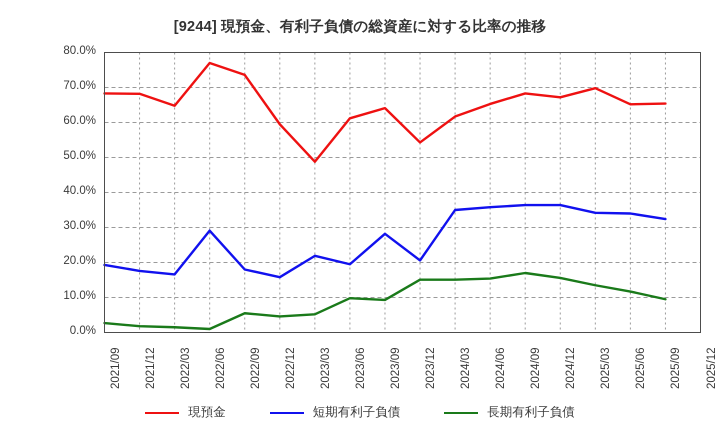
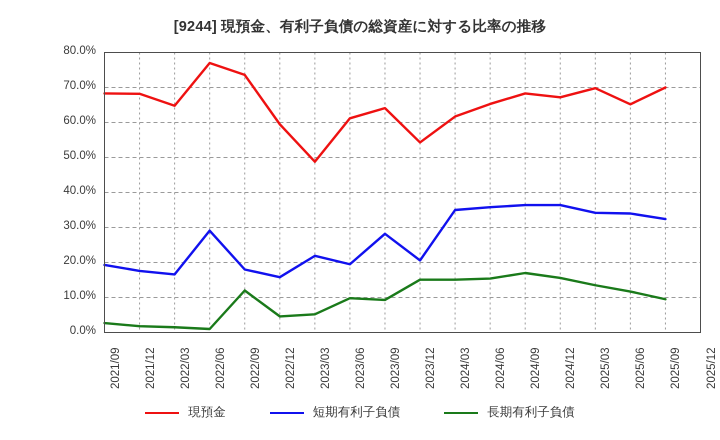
長期有利子負債/2022/09: 6% -> 12%
現預金/2025/09: 65% -> 70%
